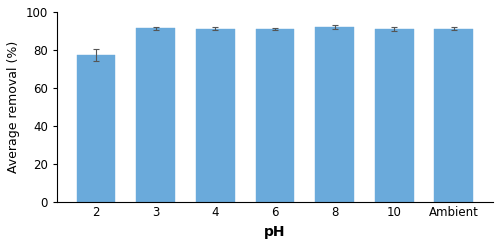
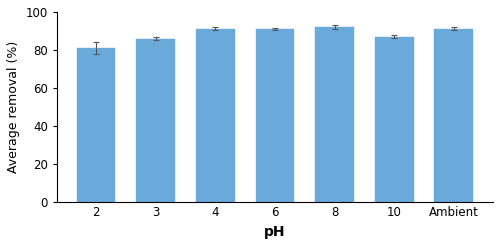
2: 78 -> 81
3: 92 -> 86
10: 91 -> 87
